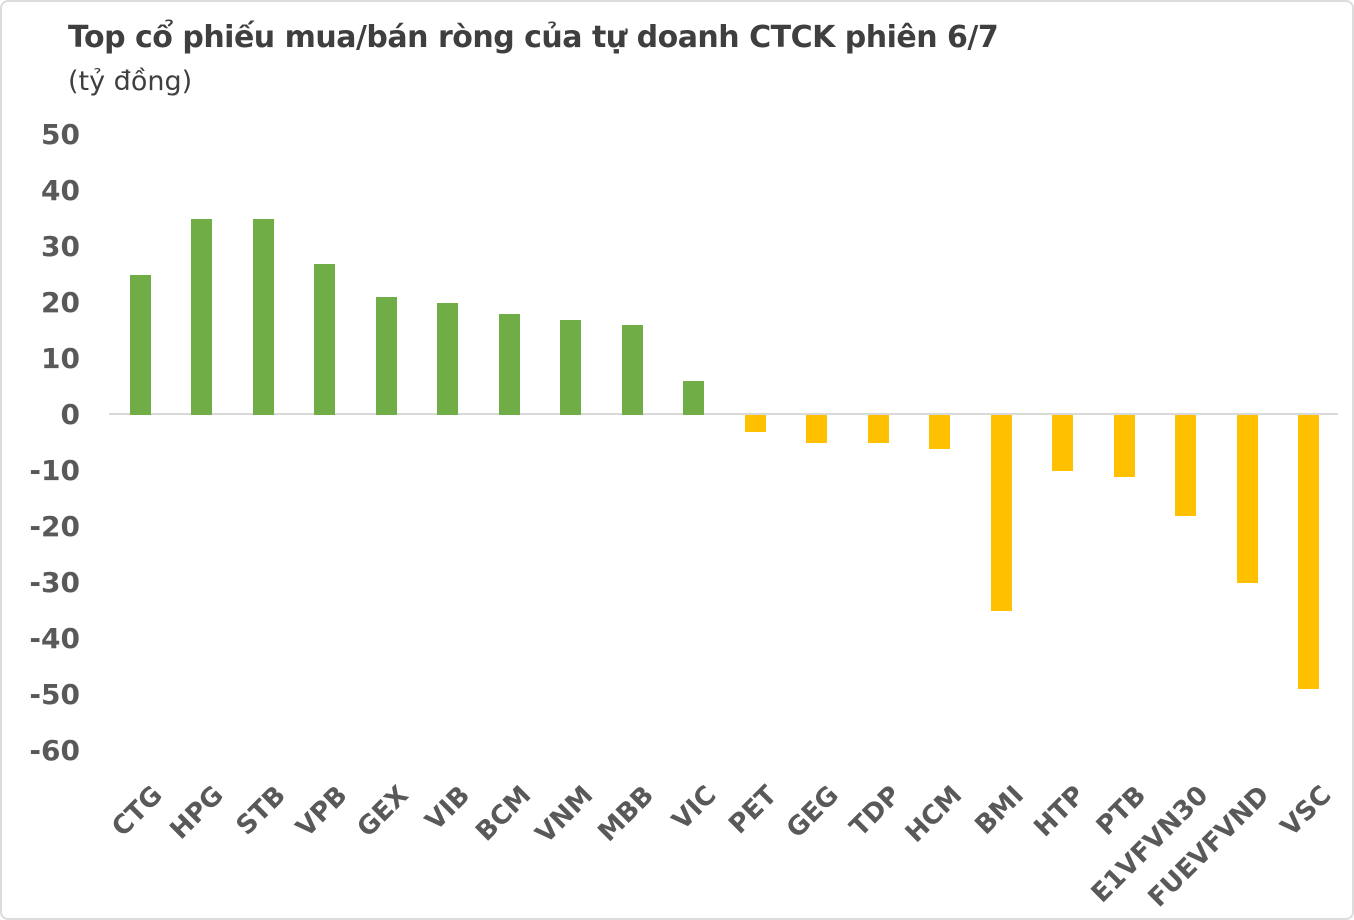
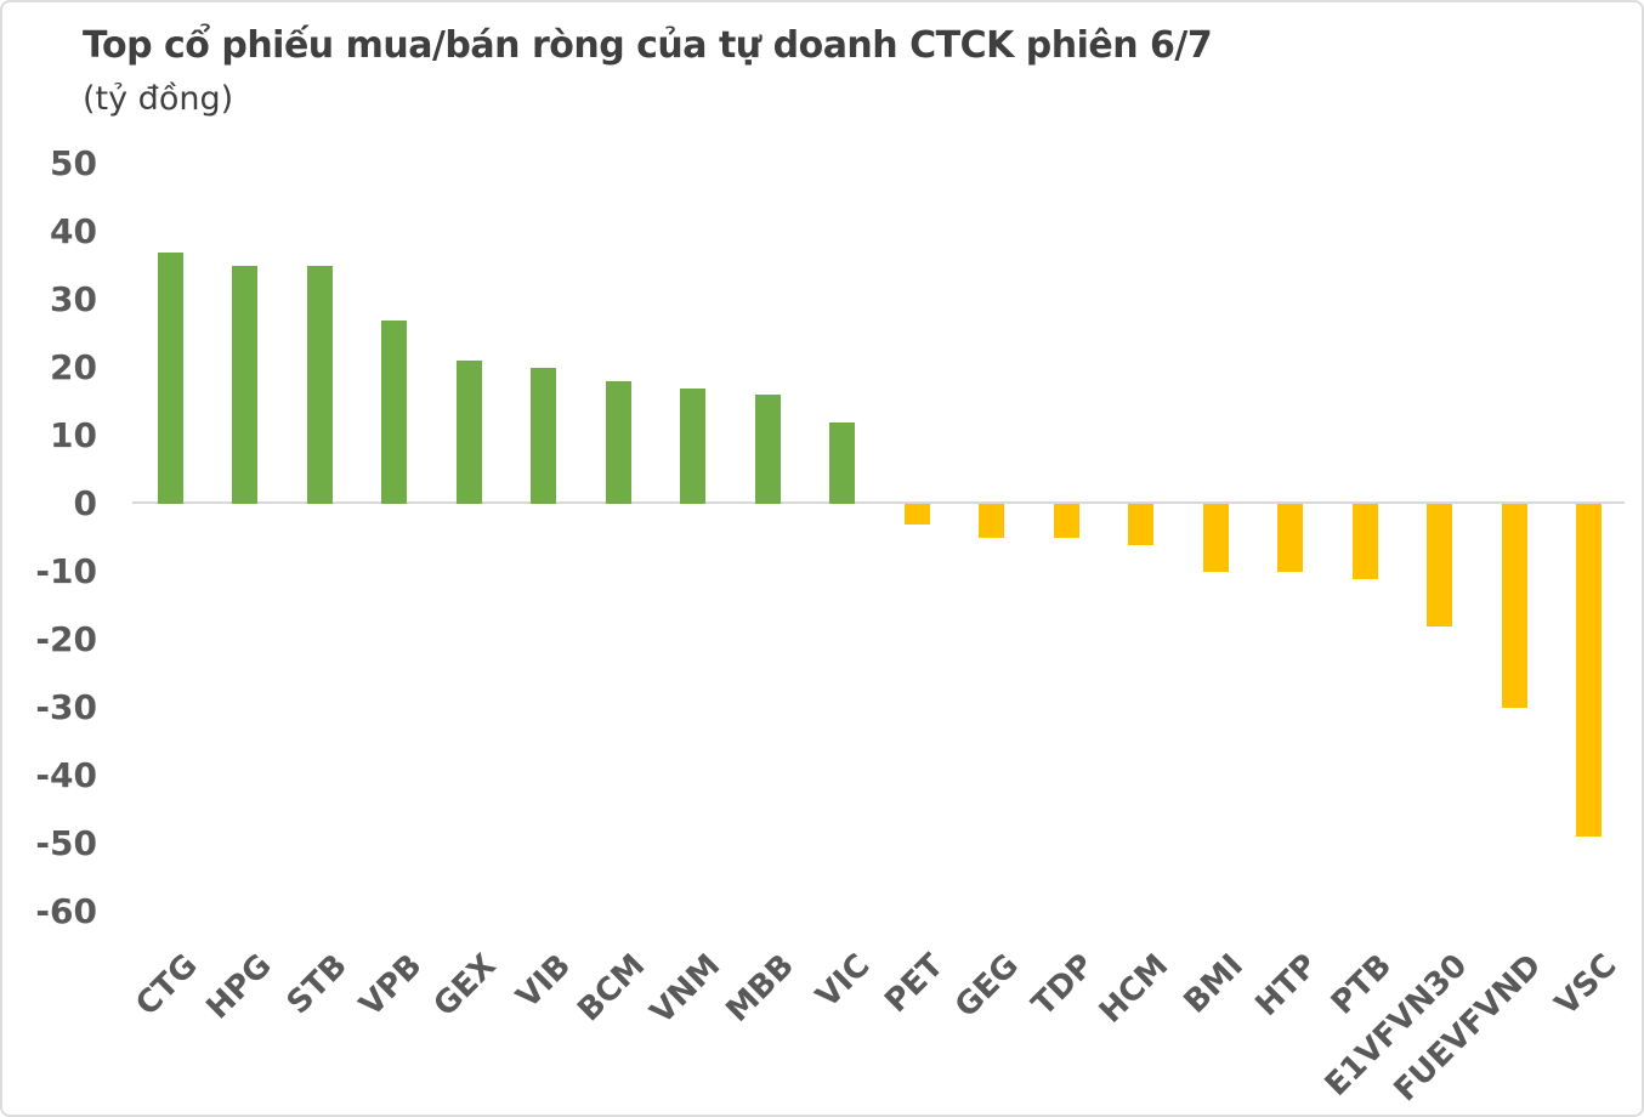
CTG: 25 -> 37
VIC: 6 -> 12
BMI: -35 -> -10
